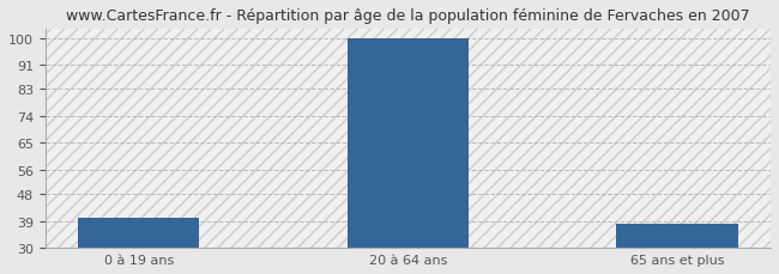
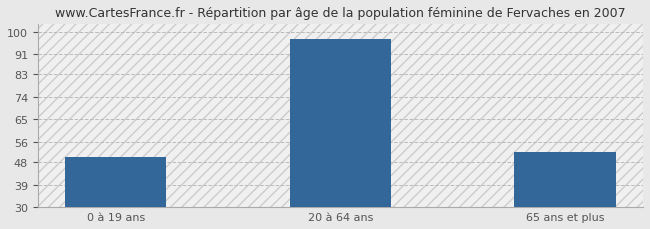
0 à 19 ans: 40 -> 50
20 à 64 ans: 100 -> 97
65 ans et plus: 38 -> 52
